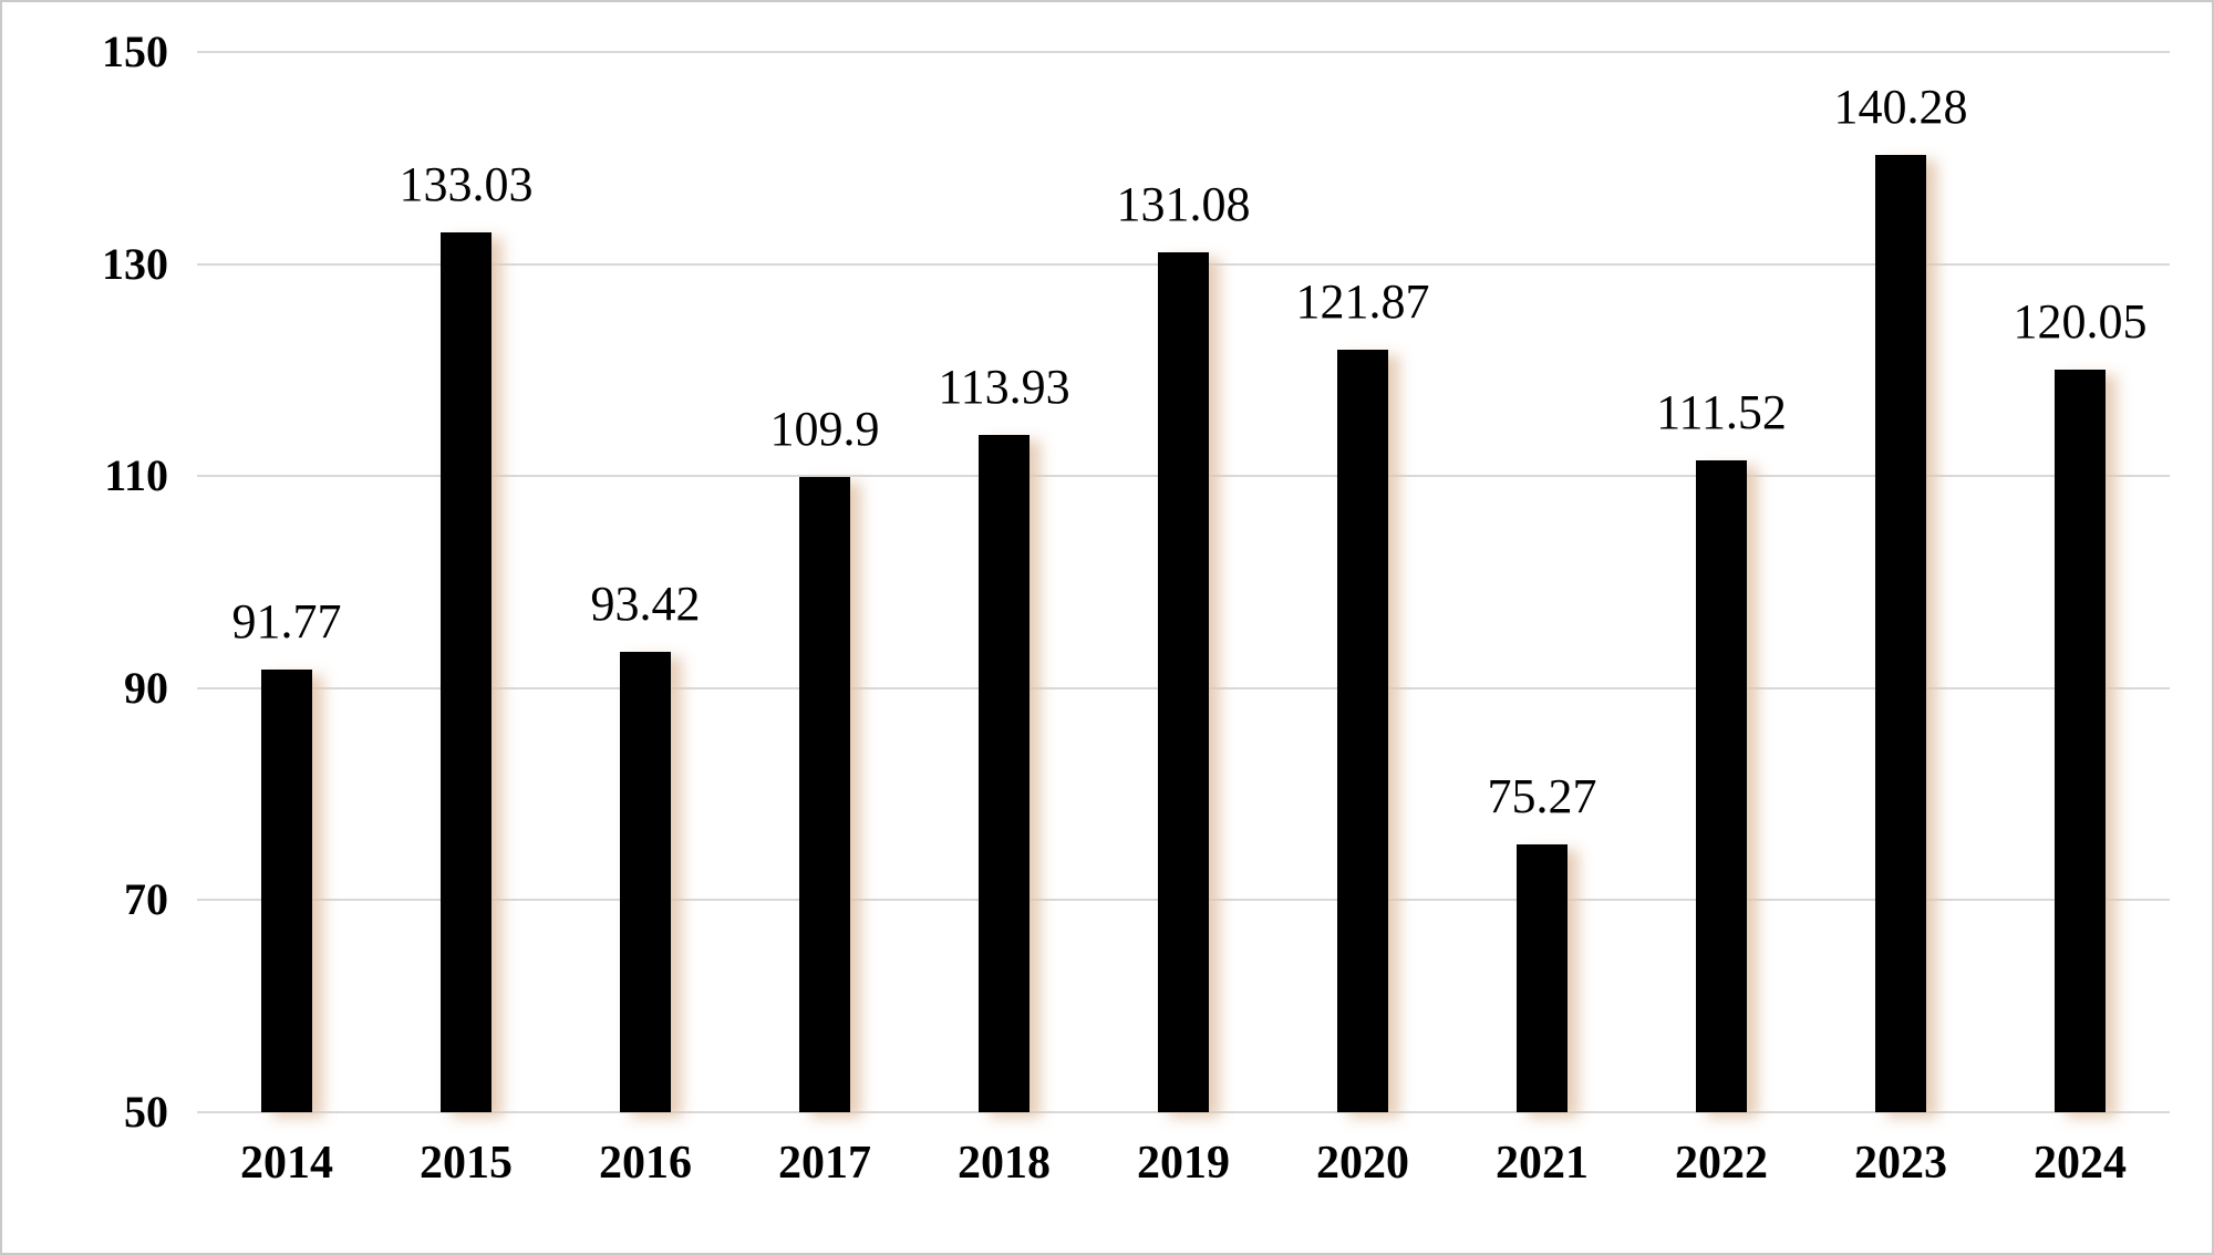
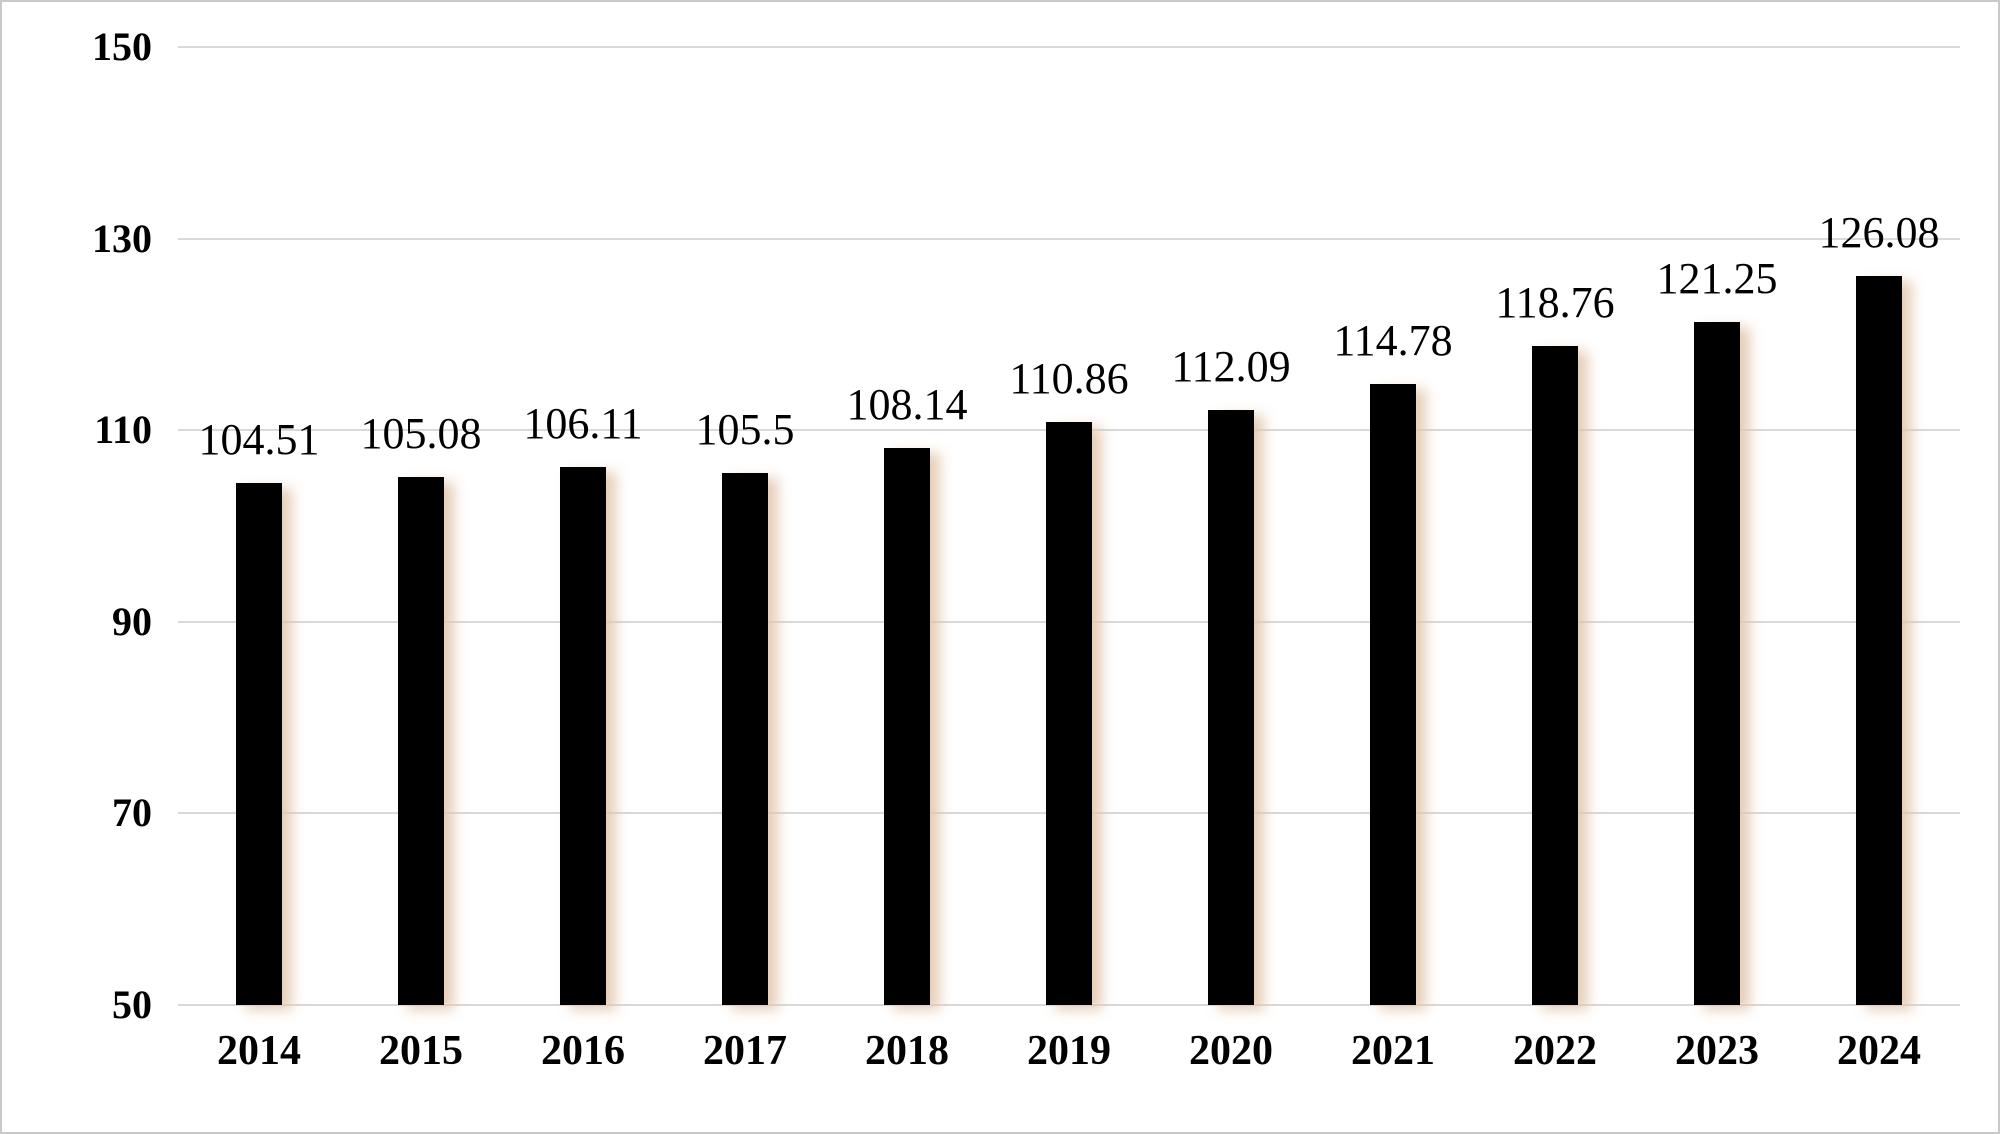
2014: 91.77 -> 104.51
2015: 133.03 -> 105.08
2016: 93.42 -> 106.11
2017: 109.9 -> 105.5
2018: 113.93 -> 108.14
2019: 131.08 -> 110.86
2020: 121.87 -> 112.09
2021: 75.27 -> 114.78
2022: 111.52 -> 118.76
2023: 140.28 -> 121.25
2024: 120.05 -> 126.08
